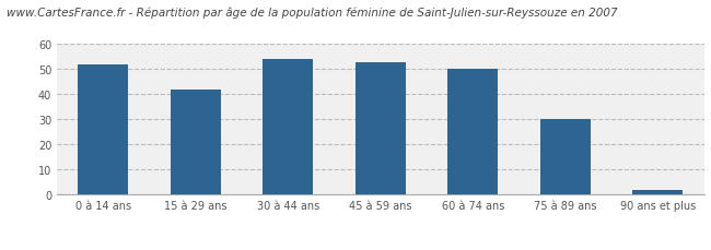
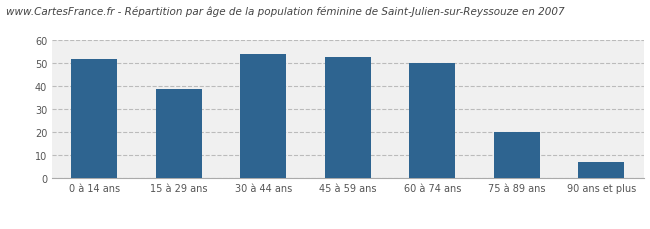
15 à 29 ans: 42 -> 39
75 à 89 ans: 30 -> 20
90 ans et plus: 2 -> 7
